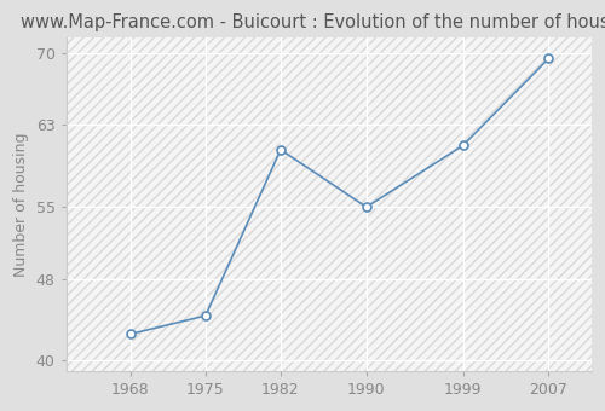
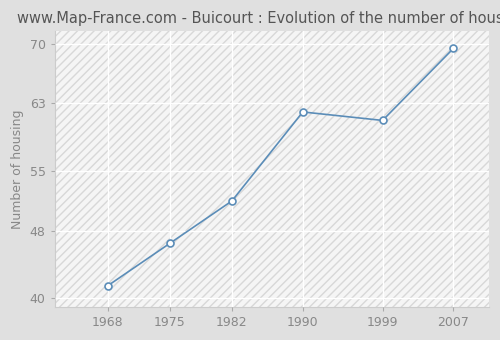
1968: 42.6 -> 41.5
1975: 44.4 -> 46.5
1982: 60.6 -> 51.5
1990: 55.0 -> 62.0
